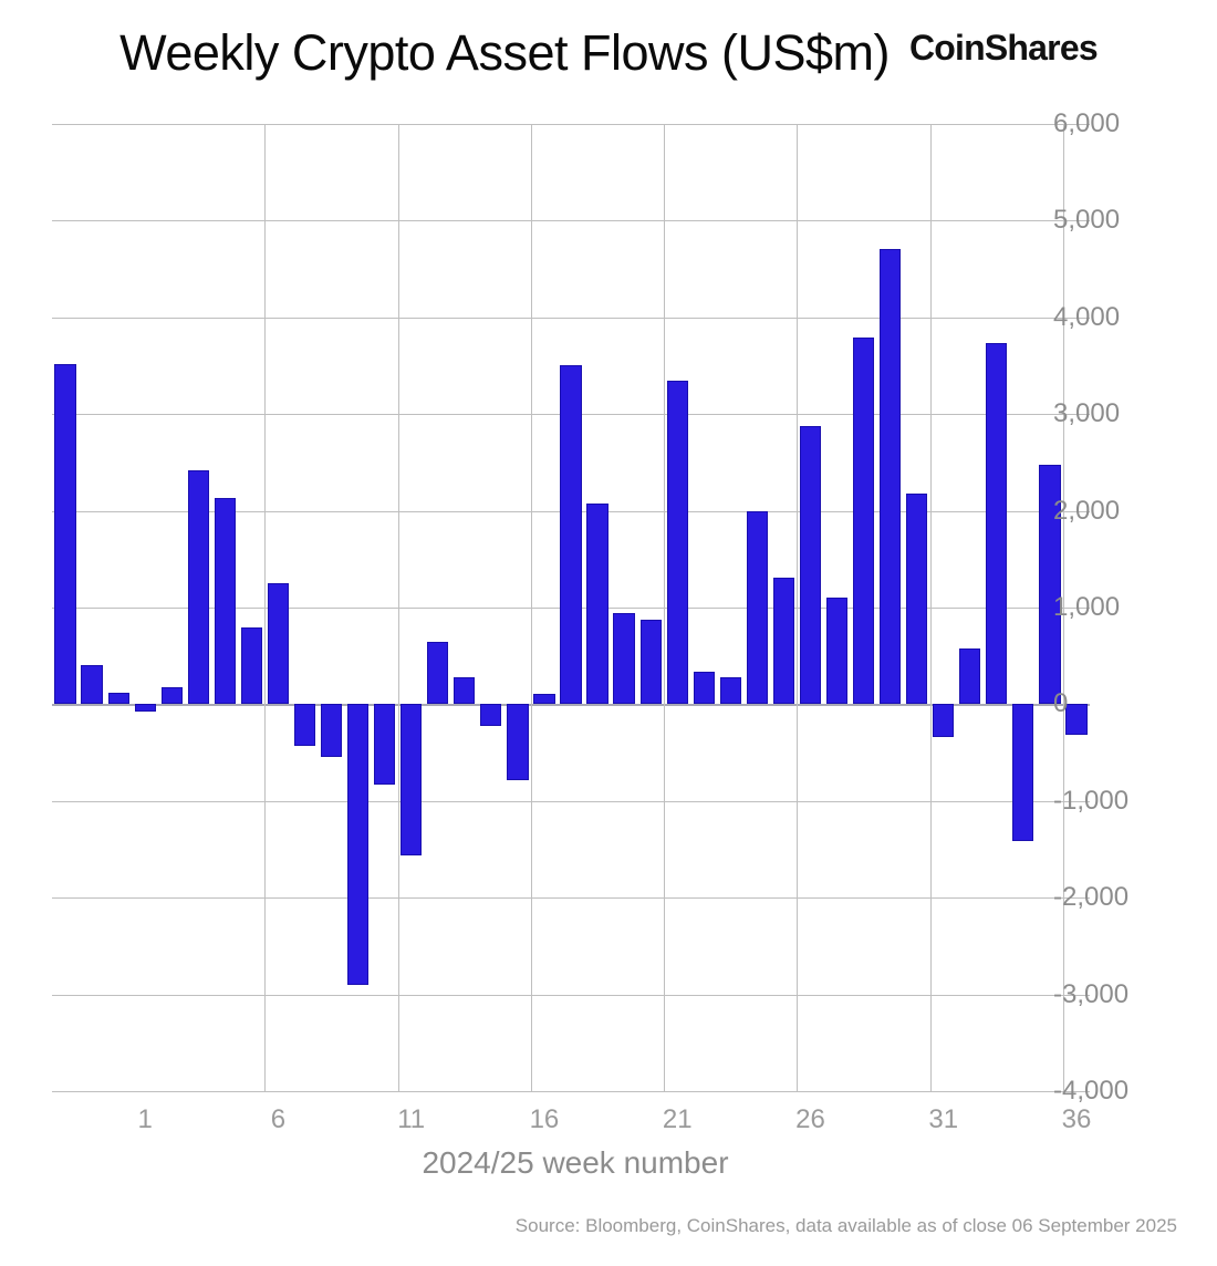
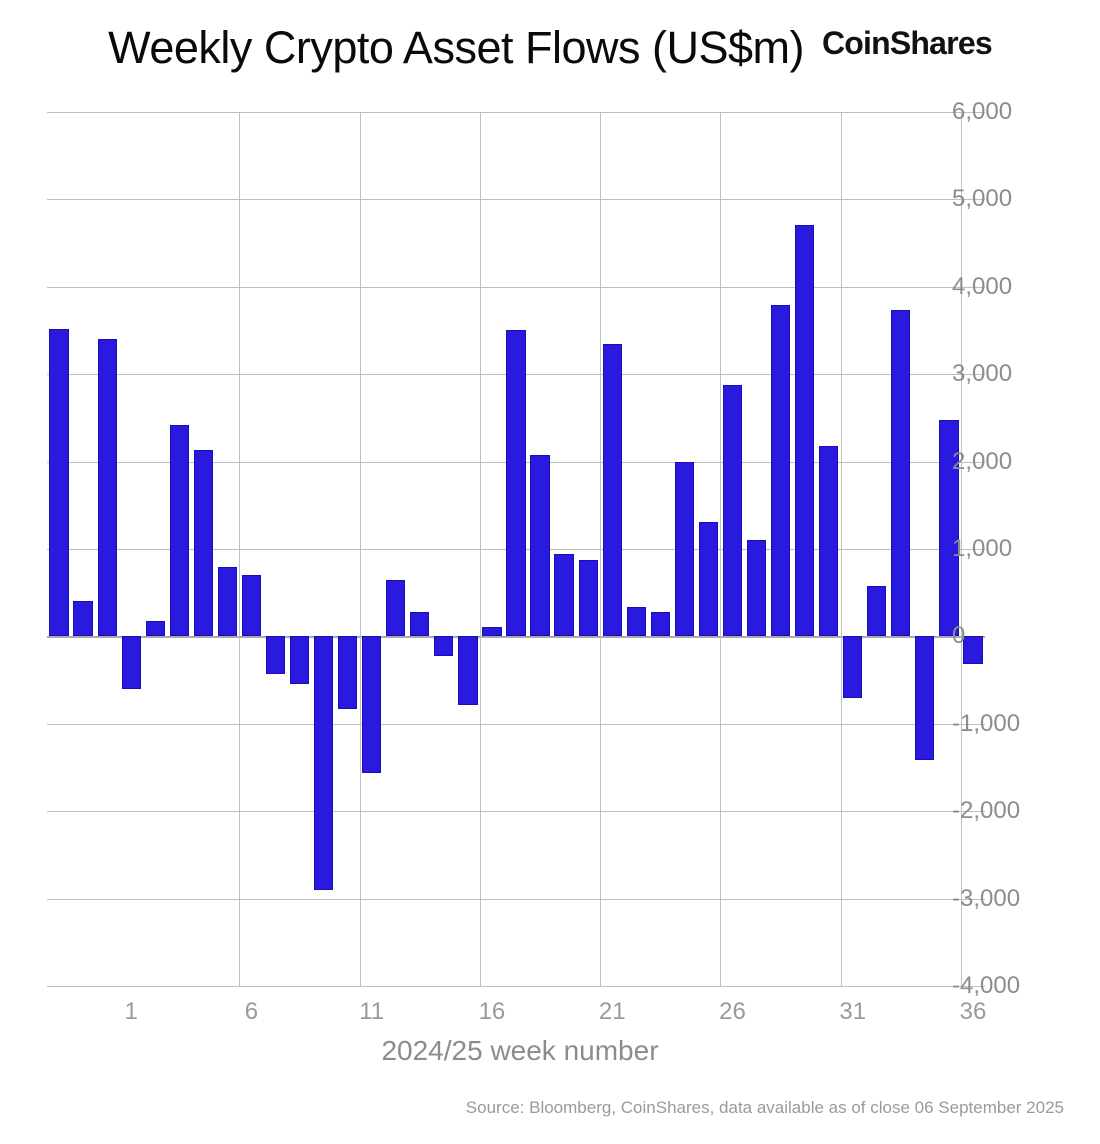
0: 100 -> 3400
1: -100 -> -600
6: 1200 -> 700
31: -300 -> -700
